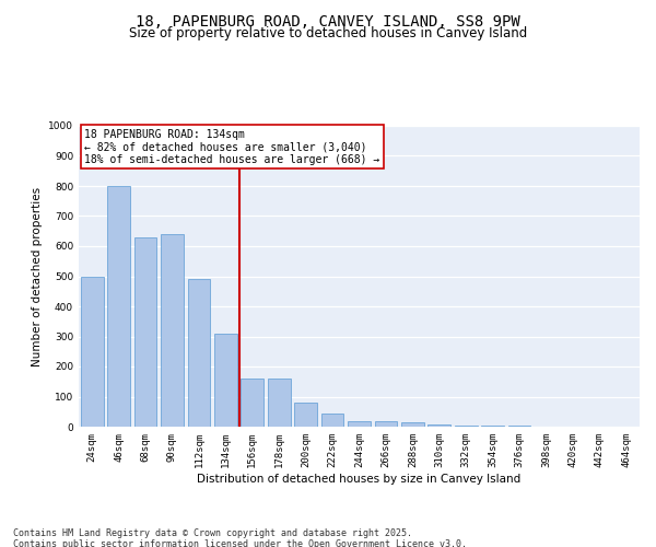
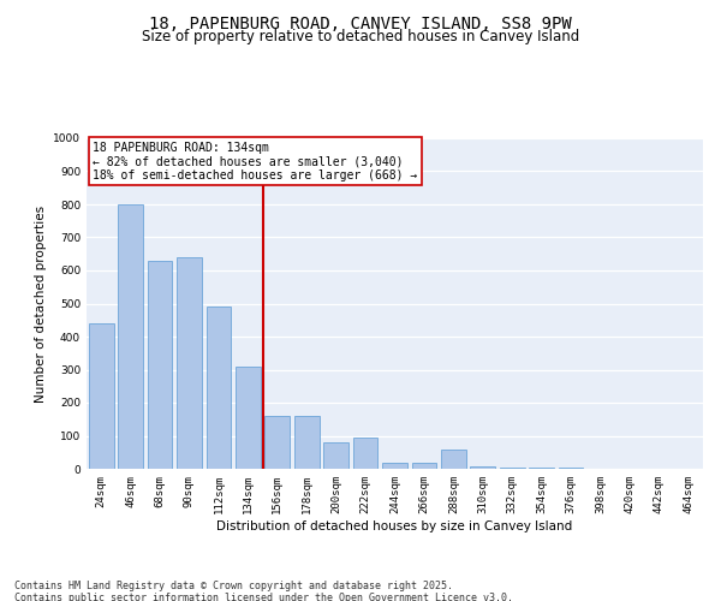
24sqm: 500 -> 440
222sqm: 45 -> 95
288sqm: 15 -> 60
